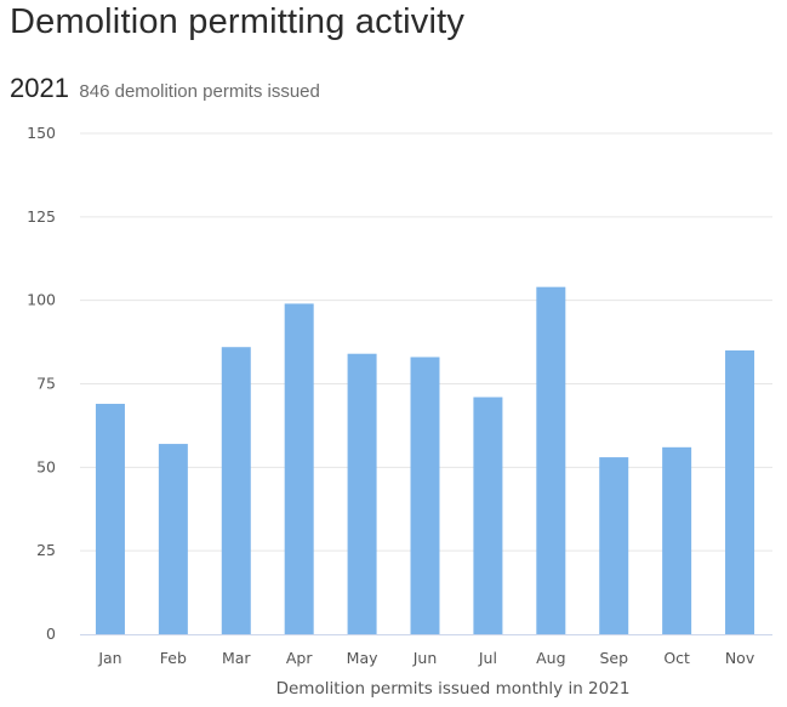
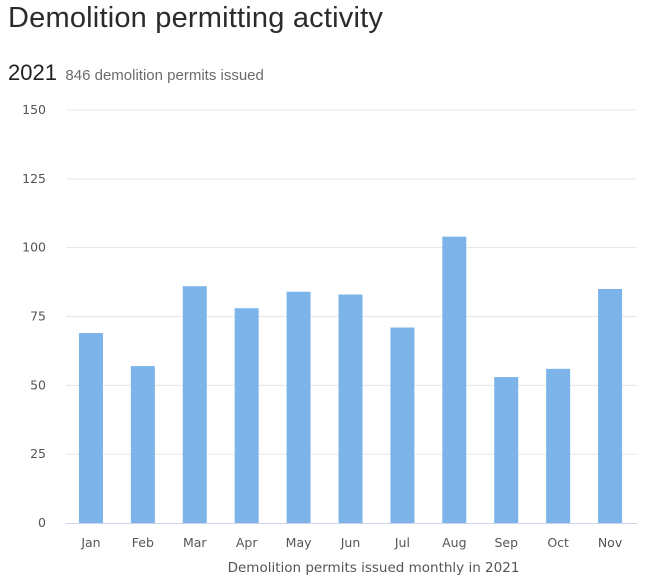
Apr: 99 -> 78
